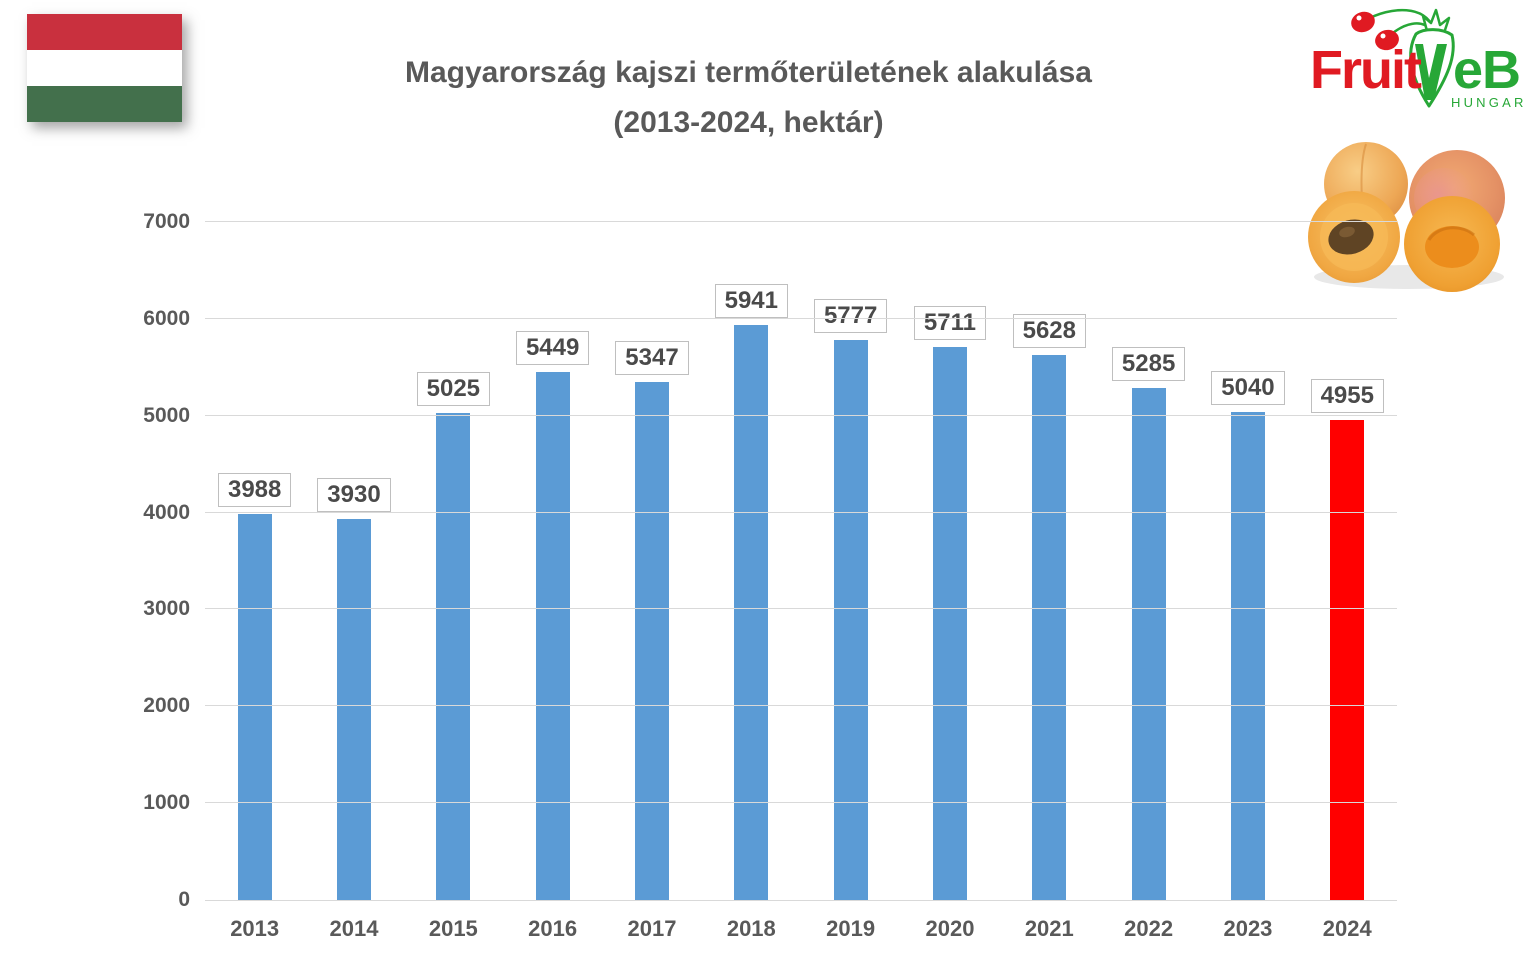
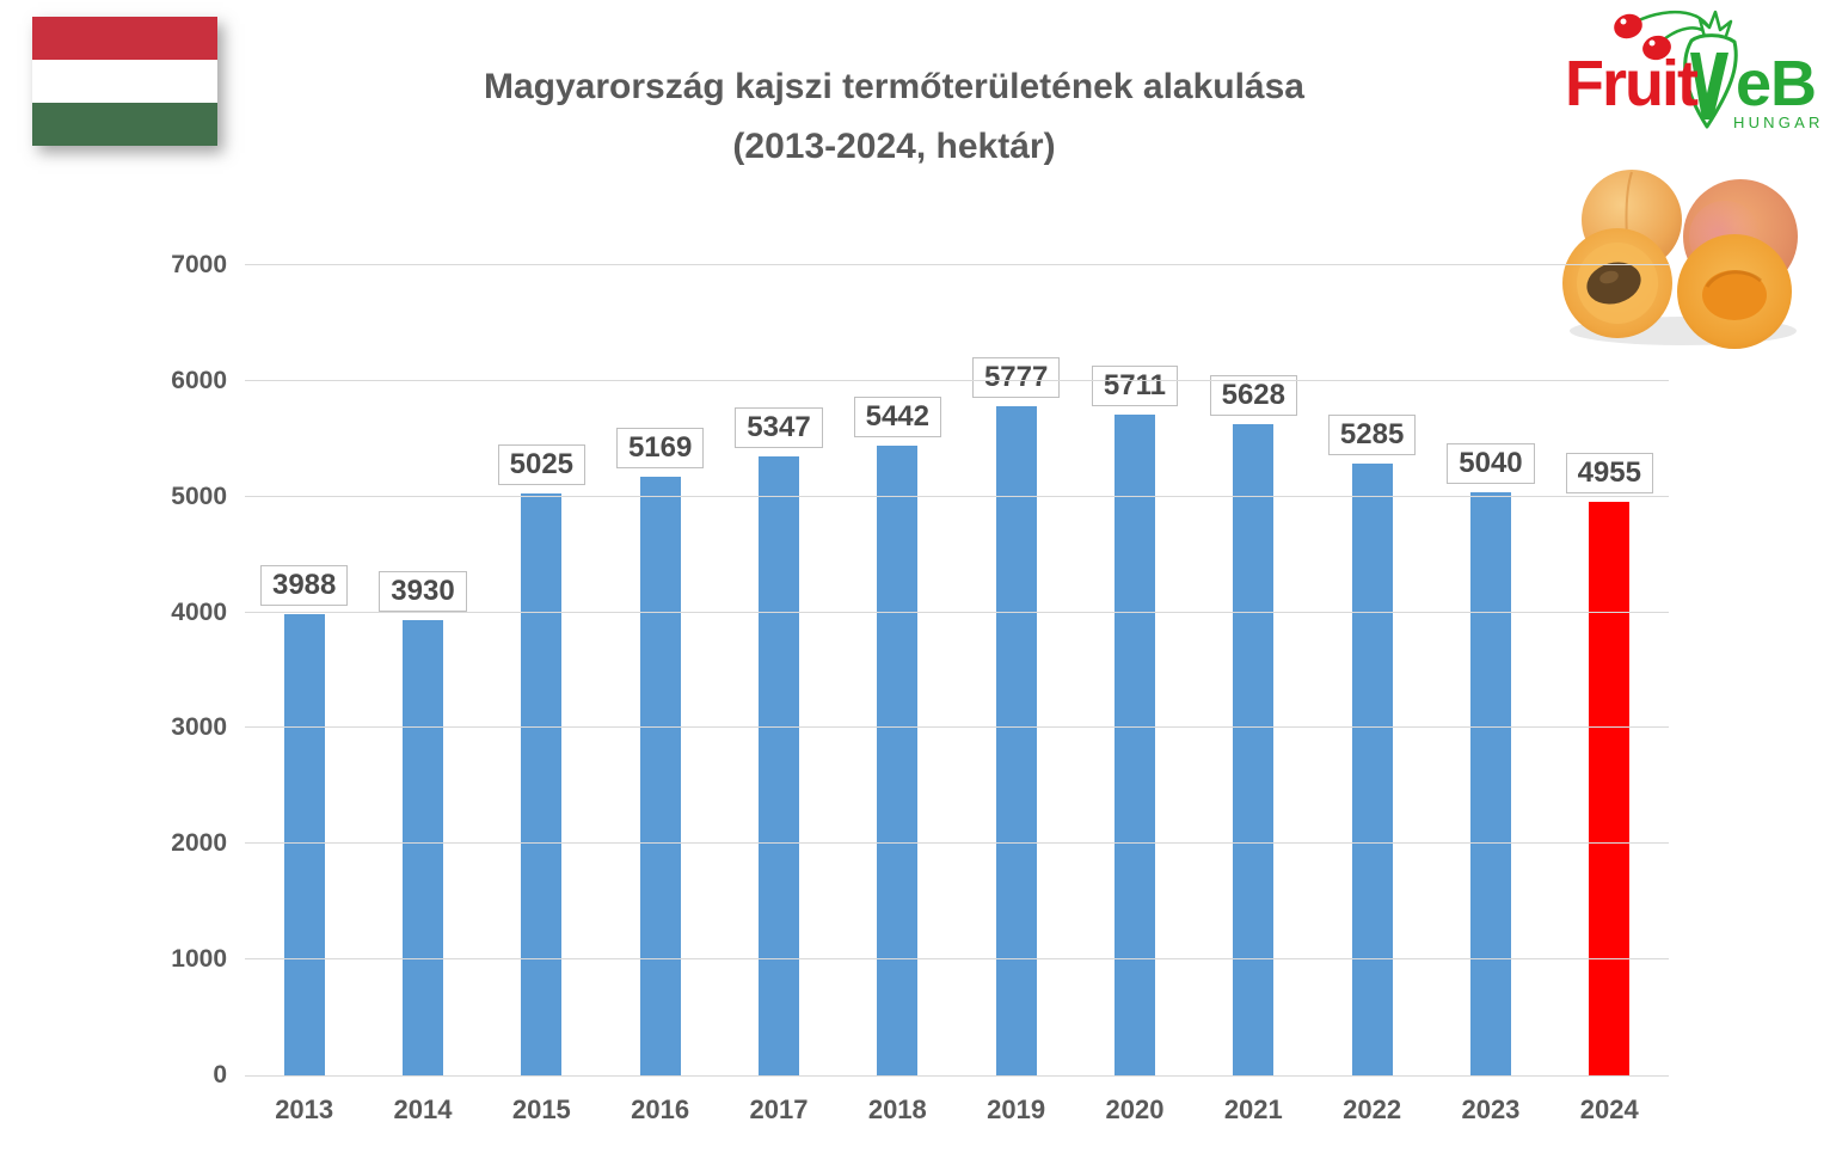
2016: 5449 -> 5169
2018: 5941 -> 5442
